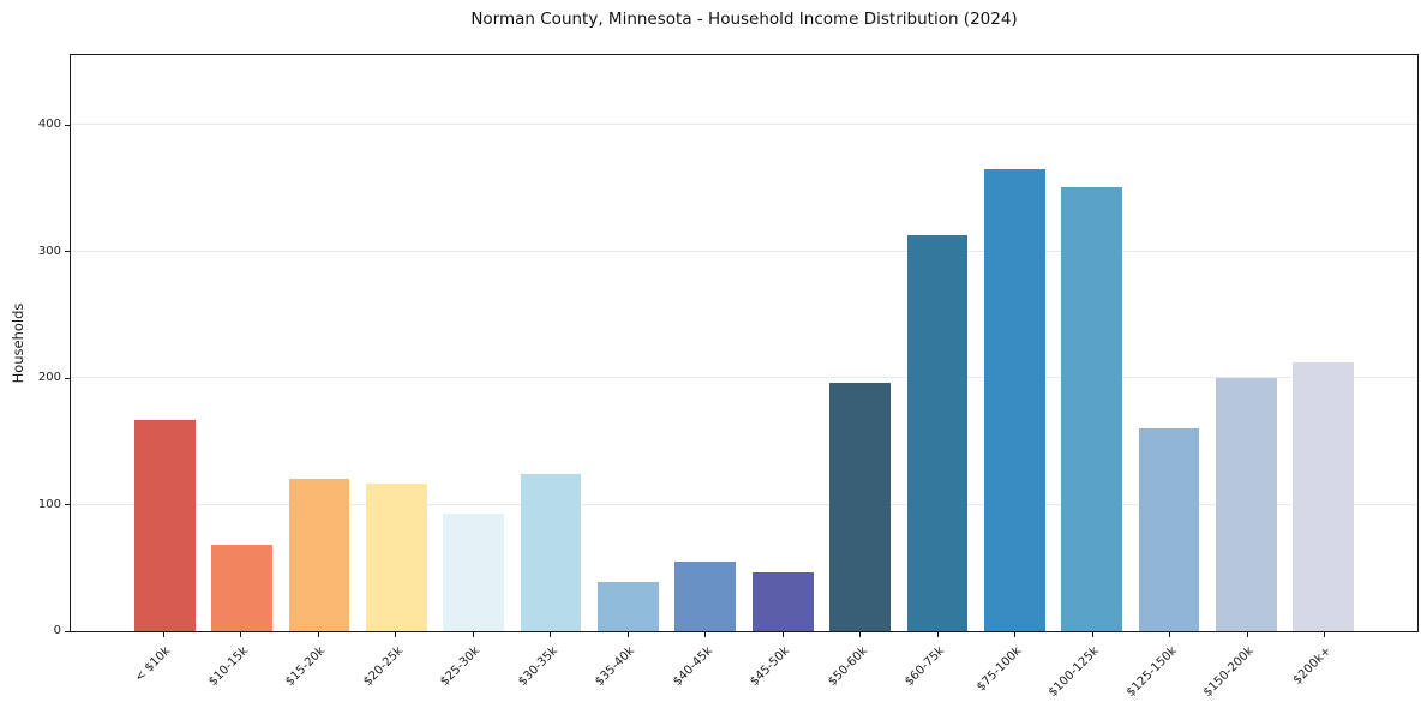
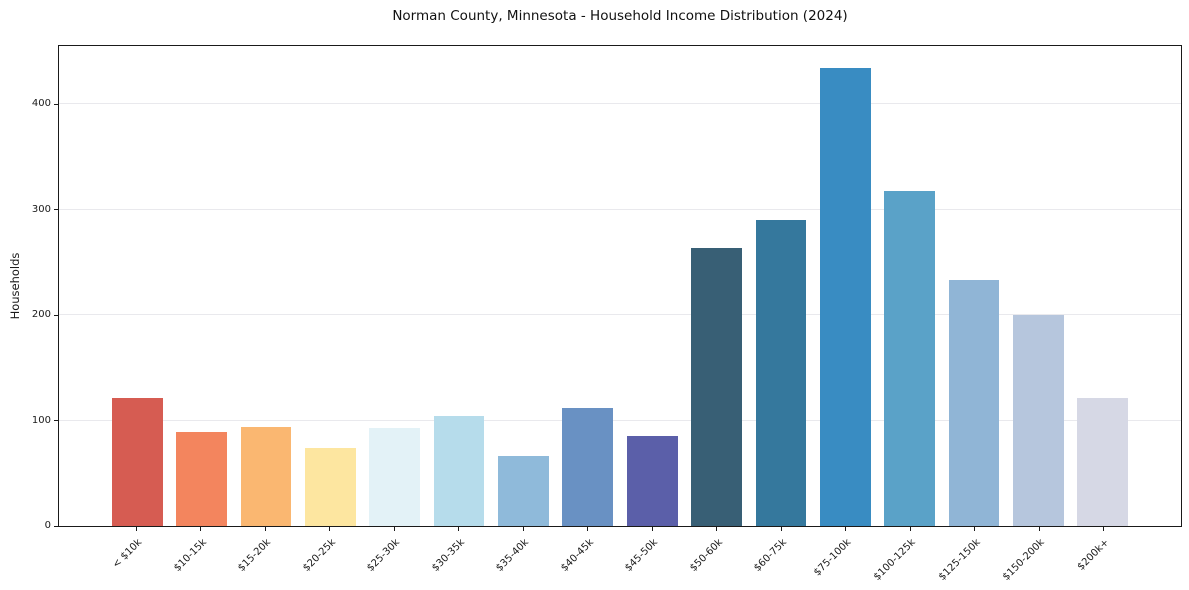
< $10k: 167 -> 121
$10-15k: 68 -> 89
$15-20k: 120 -> 94
$20-25k: 117 -> 74
$30-35k: 124 -> 104
$35-40k: 39 -> 66
$40-45k: 55 -> 112
$45-50k: 46 -> 85
$50-60k: 196 -> 264
$60-75k: 313 -> 290
$75-100k: 365 -> 434
$100-125k: 351 -> 318
$125-150k: 160 -> 233
$200k+: 212 -> 121
